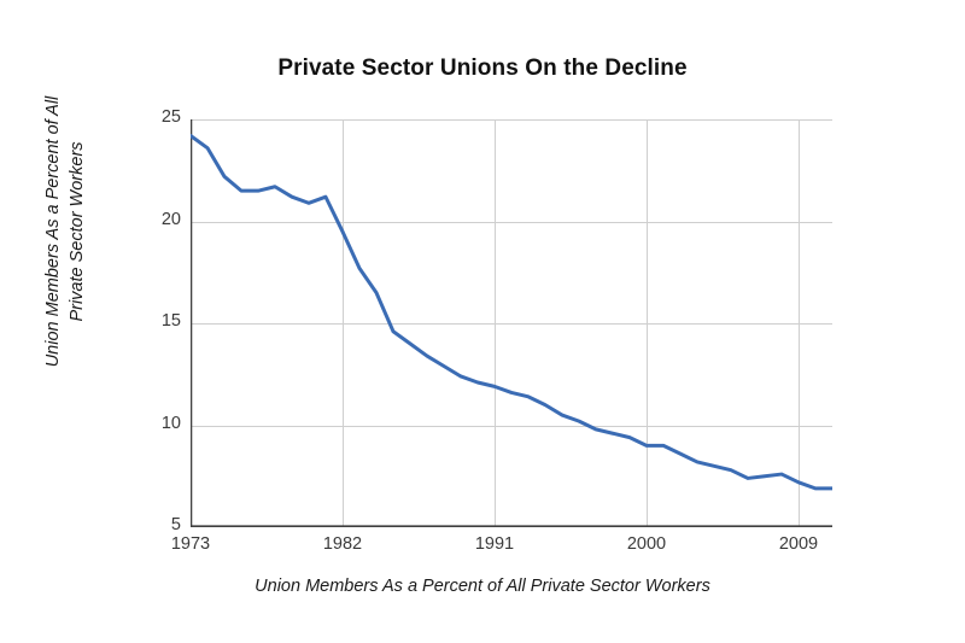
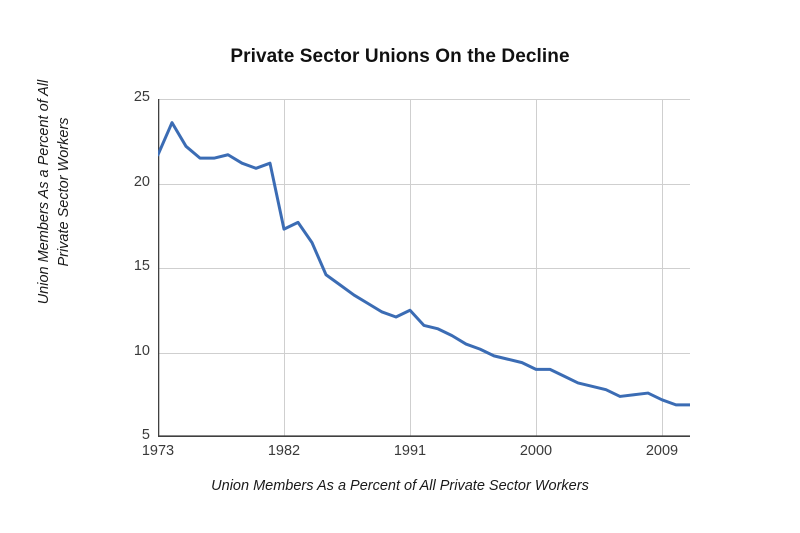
1973: 24.2 -> 21.7
1982: 19.5 -> 17.3
1991: 11.9 -> 12.5
